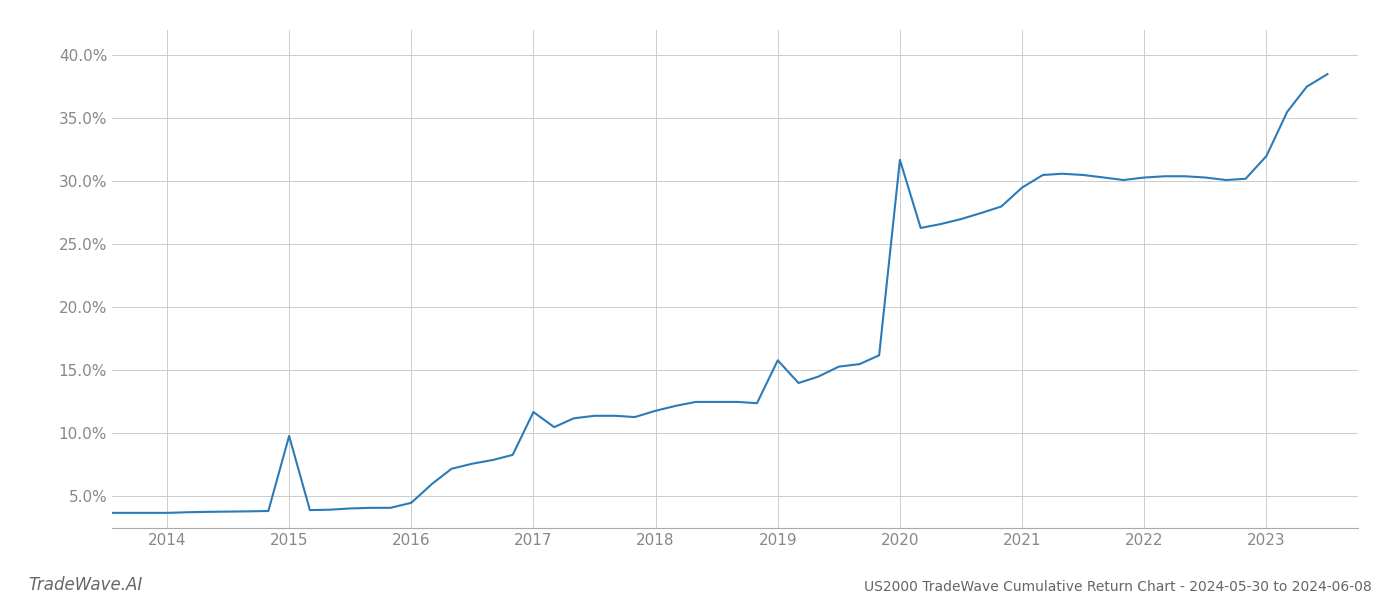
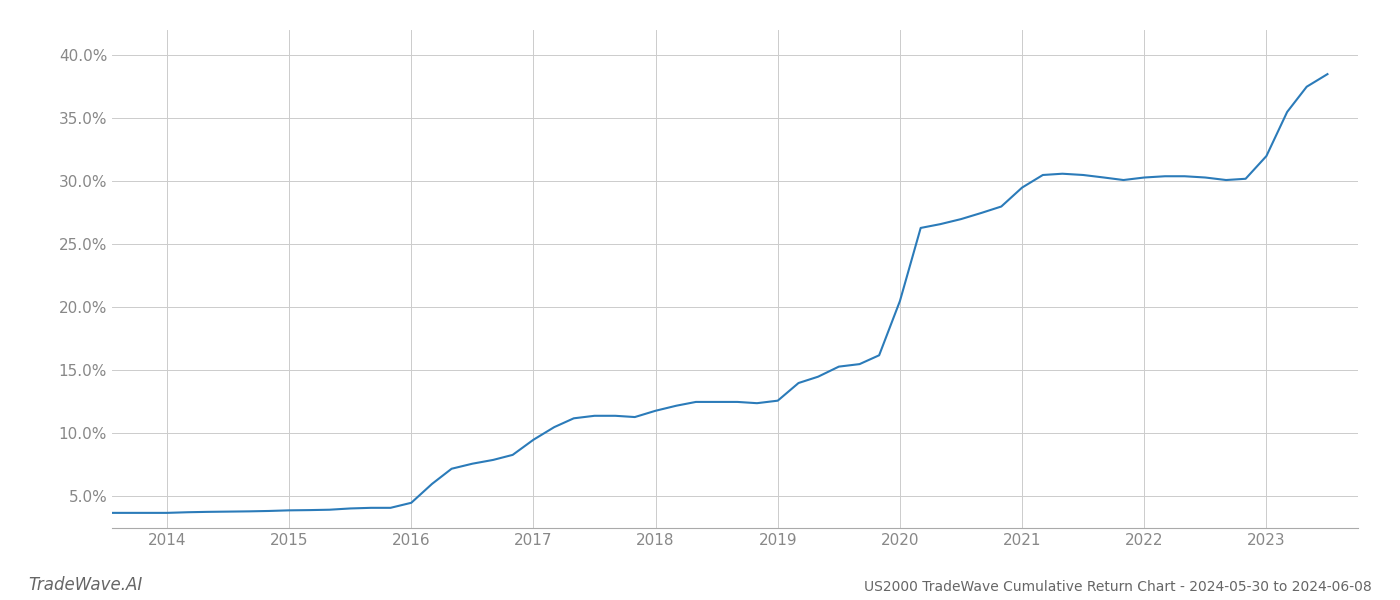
2015: 9.8% -> 3.9%
2017: 11.7% -> 9.5%
2019: 15.8% -> 12.6%
2020: 31.7% -> 20.5%
